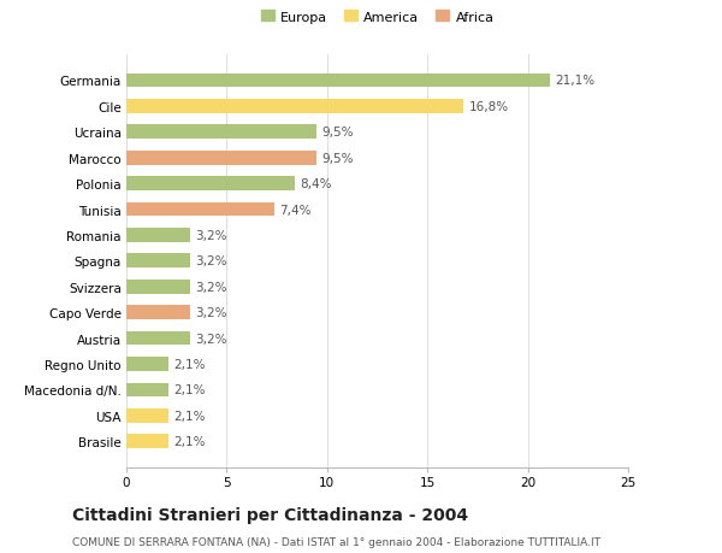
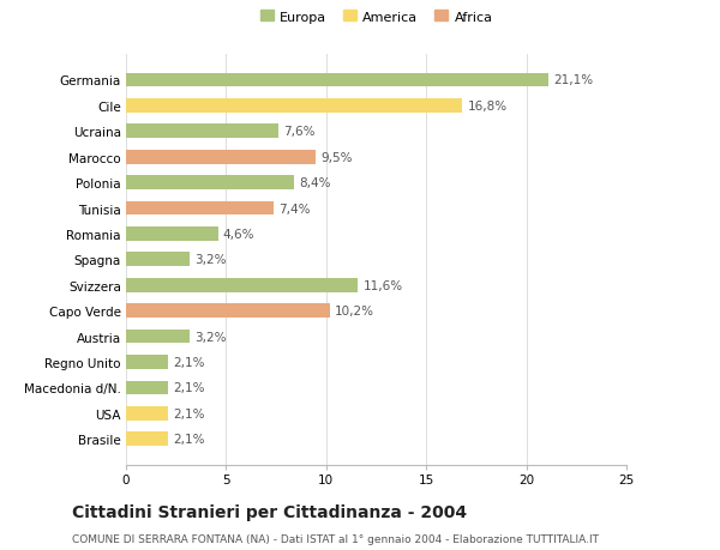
Ucraina: 9,5% -> 7,6%
Romania: 3,2% -> 4,6%
Svizzera: 3,2% -> 11,6%
Capo Verde: 3,2% -> 10,2%
